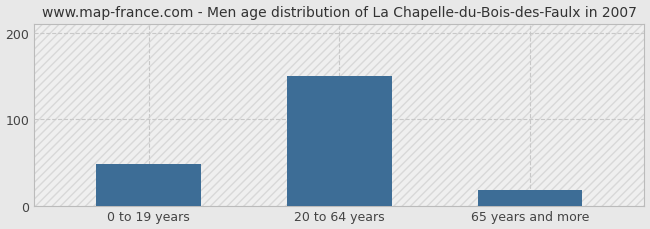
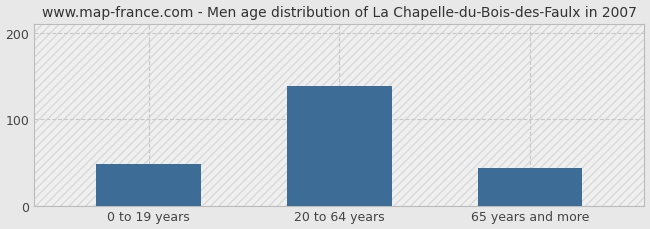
20 to 64 years: 150 -> 138
65 years and more: 18 -> 44
